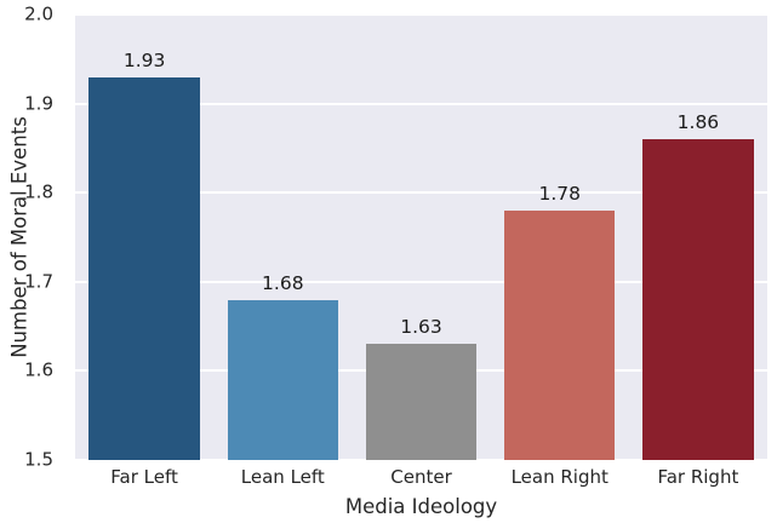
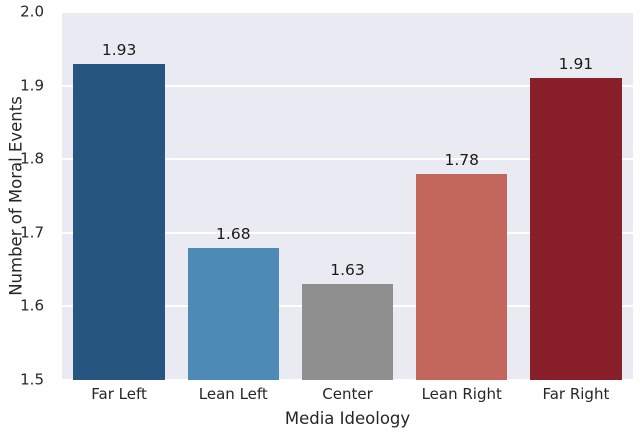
Far Right: 1.86 -> 1.91
